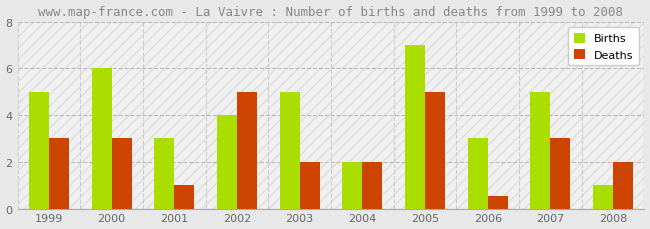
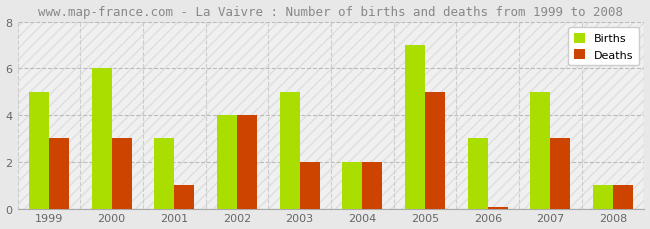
Deaths/2002: 5.00 -> 4.00
Deaths/2006: 0.55 -> 0.05
Deaths/2008: 2.00 -> 1.00
